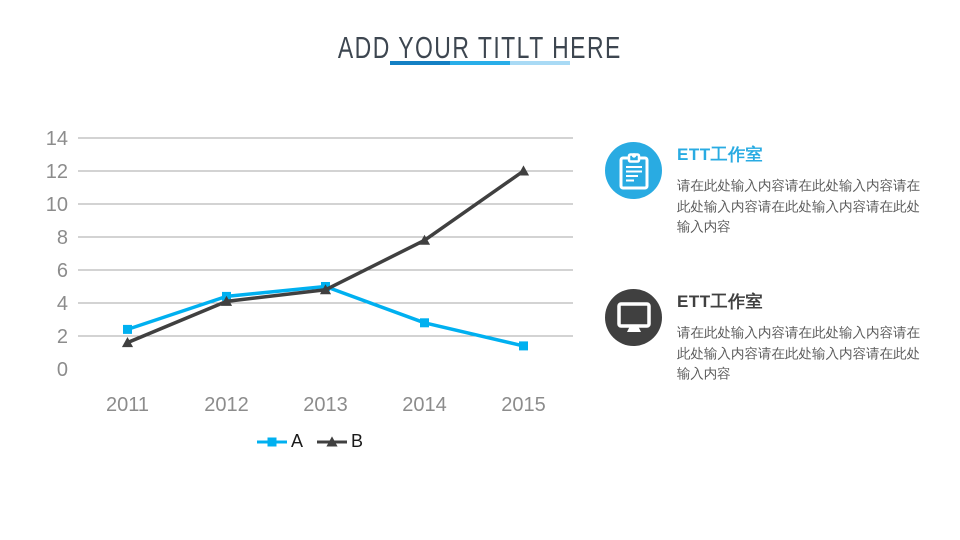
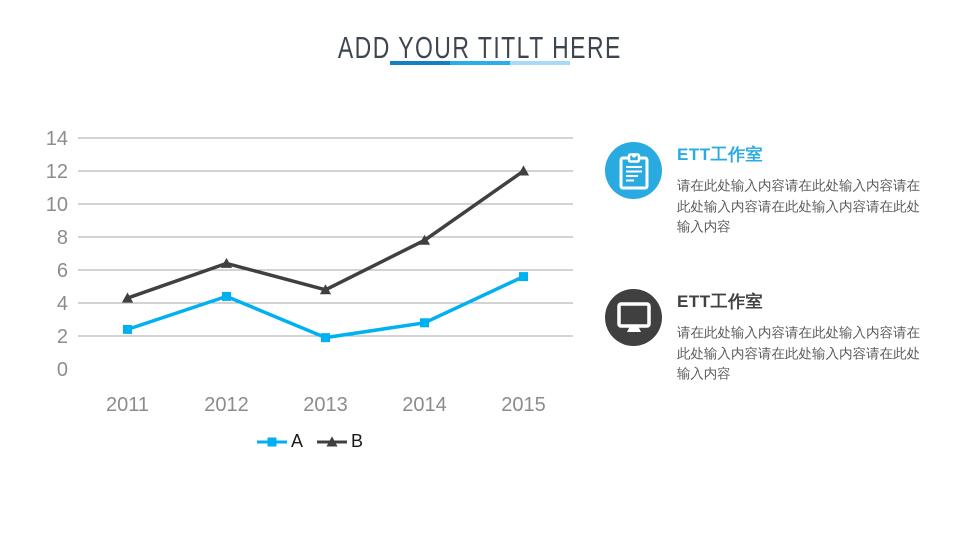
B/2011: 1.6 -> 4.3
B/2012: 4.1 -> 6.4
A/2013: 5.0 -> 1.9
A/2015: 1.4 -> 5.6
